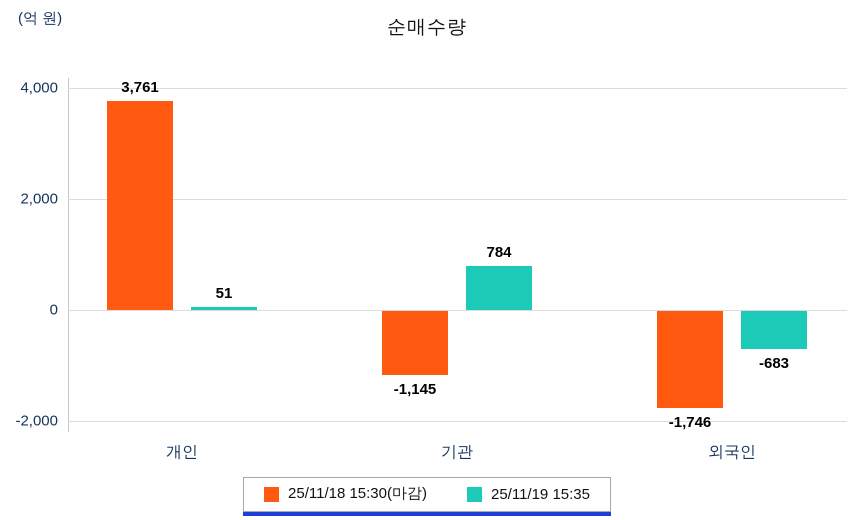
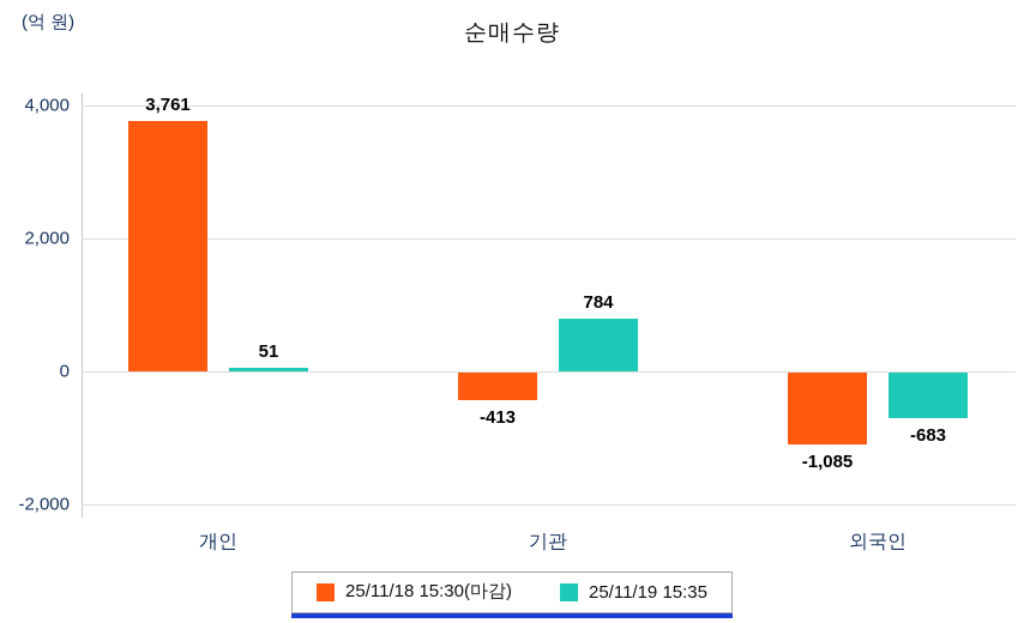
25/11/18 15:30(마감)/기관: -1,145 -> -413
25/11/18 15:30(마감)/외국인: -1,746 -> -1,085
